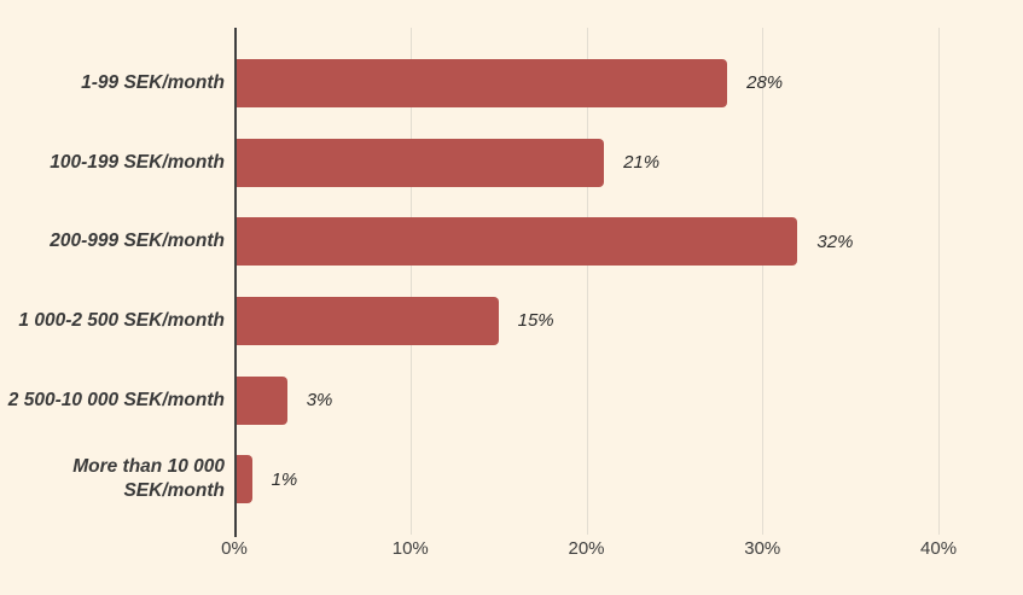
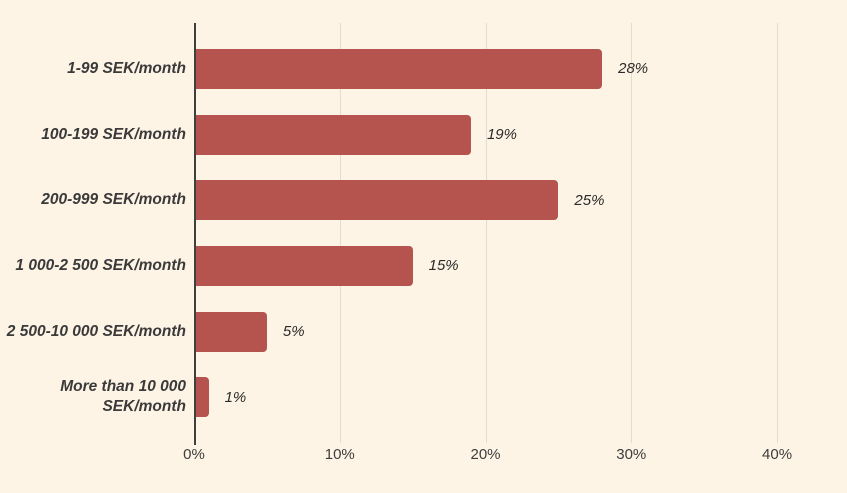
100-199 SEK/month: 21% -> 19%
200-999 SEK/month: 32% -> 25%
2 500-10 000 SEK/month: 3% -> 5%
